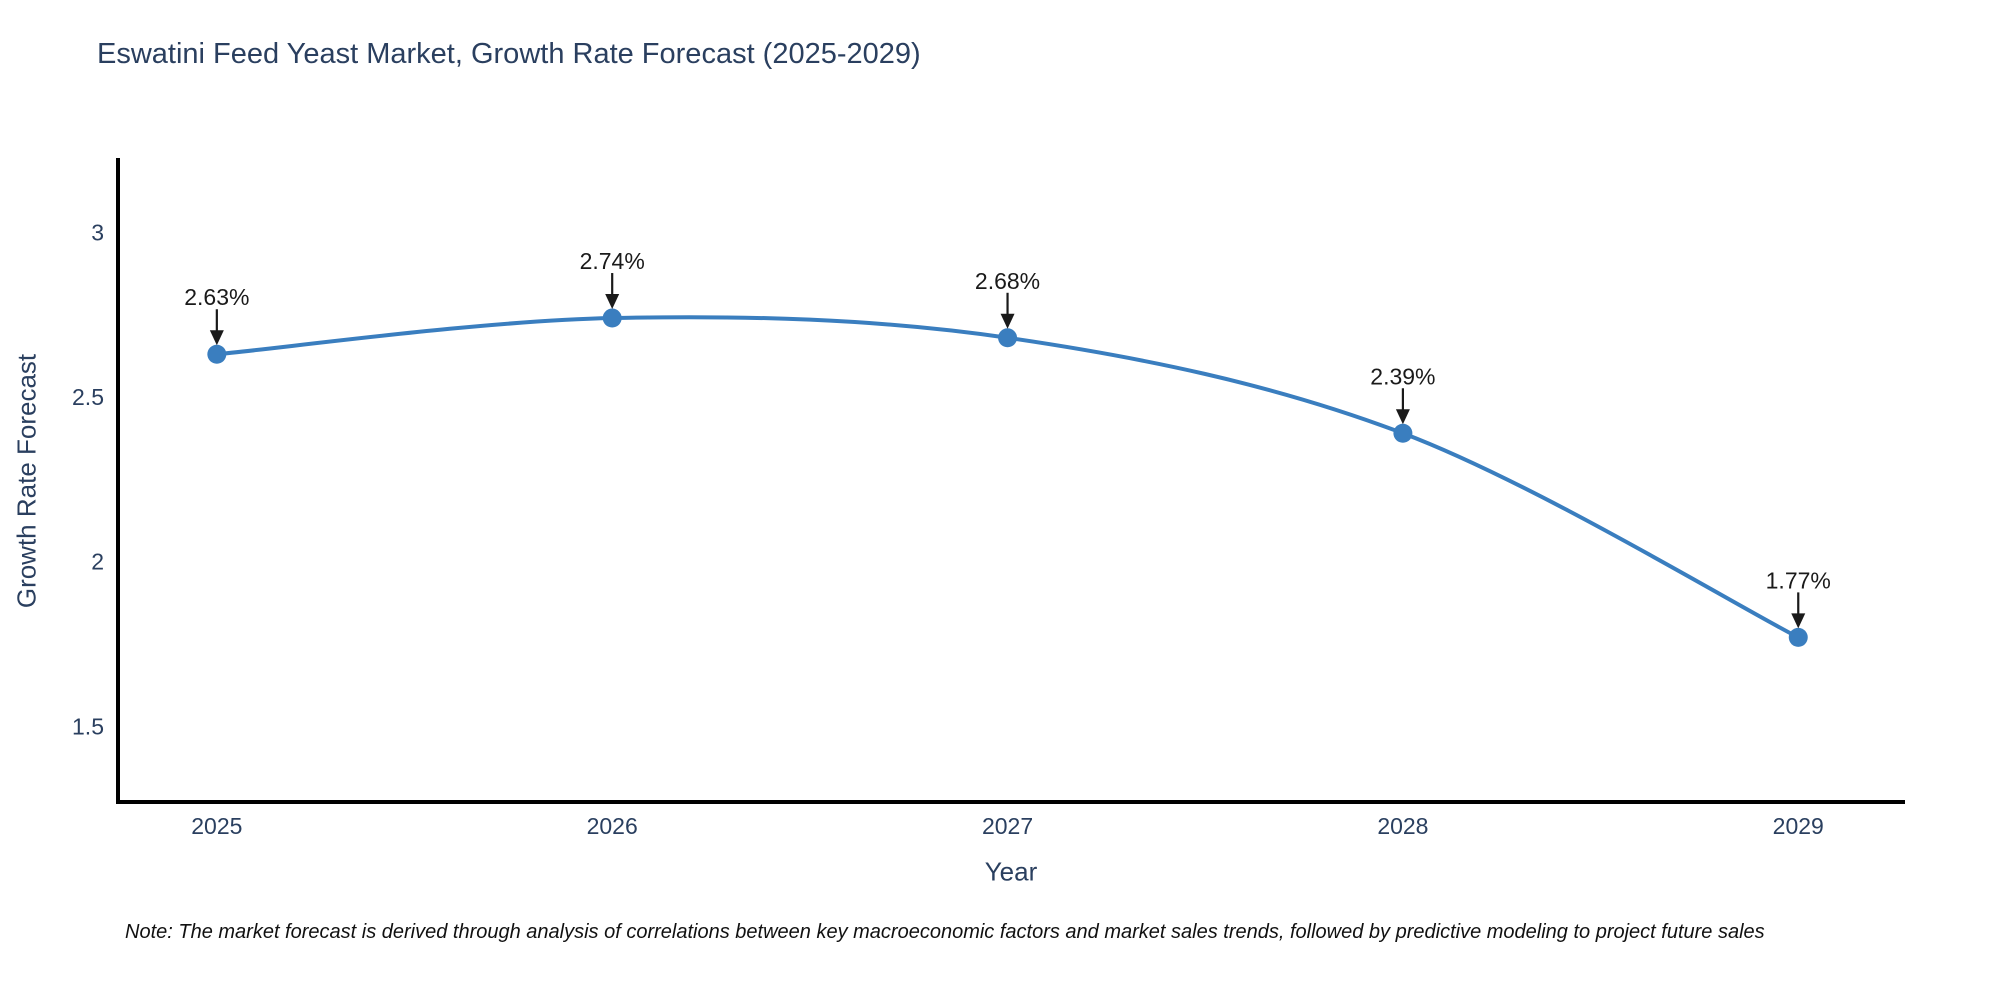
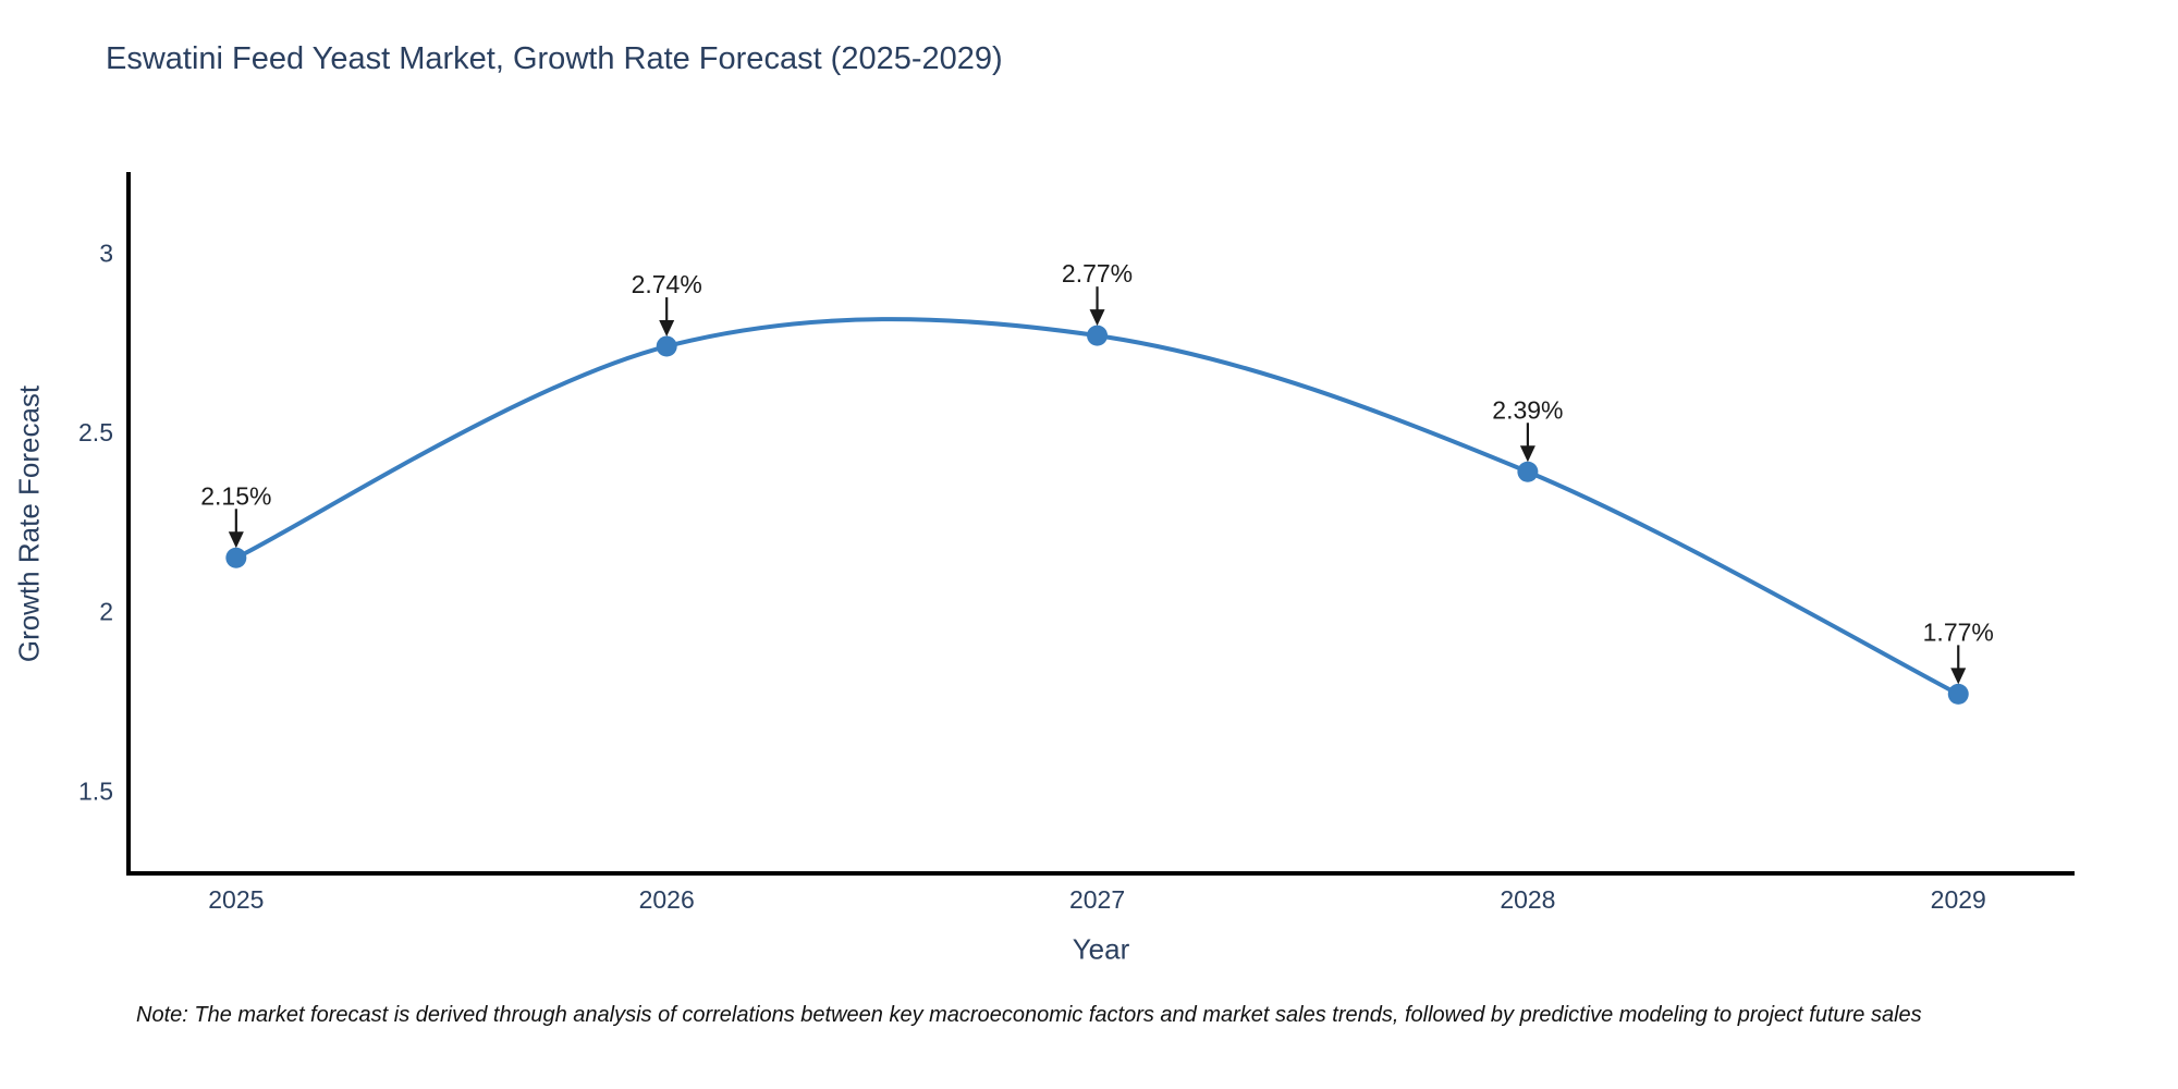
2025: 2.63% -> 2.15%
2027: 2.68% -> 2.77%
